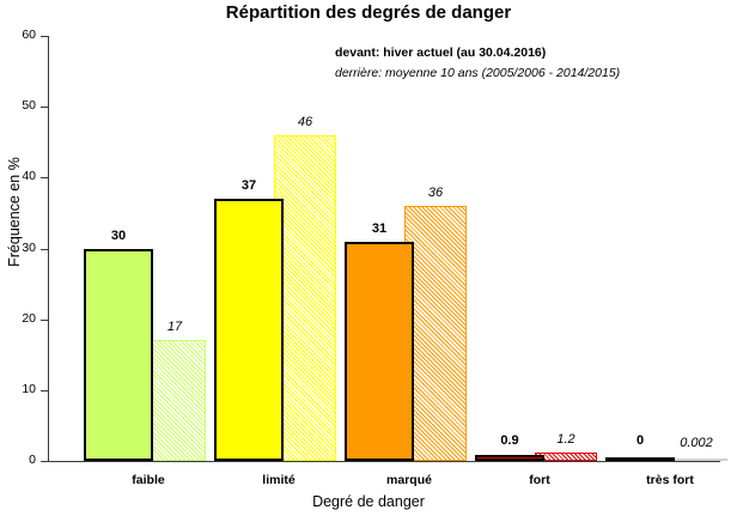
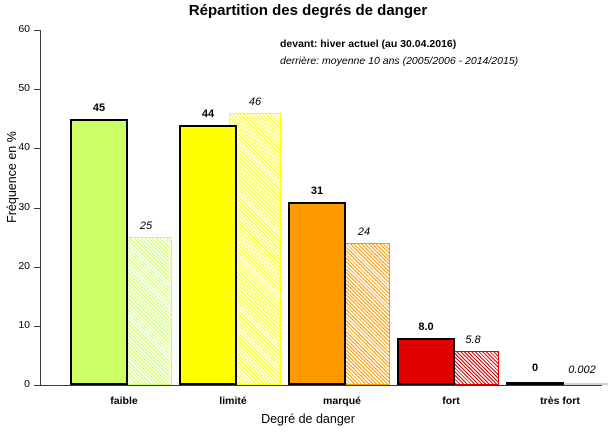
devant: hiver actuel (au 30.04.2016)/faible: 30 -> 45
derrière: moyenne 10 ans (2005/2006 - 2014/2015)/faible: 17 -> 25
devant: hiver actuel (au 30.04.2016)/limité: 37 -> 44
derrière: moyenne 10 ans (2005/2006 - 2014/2015)/marqué: 36 -> 24
devant: hiver actuel (au 30.04.2016)/fort: 0.9 -> 8.0
derrière: moyenne 10 ans (2005/2006 - 2014/2015)/fort: 1.2 -> 5.8
